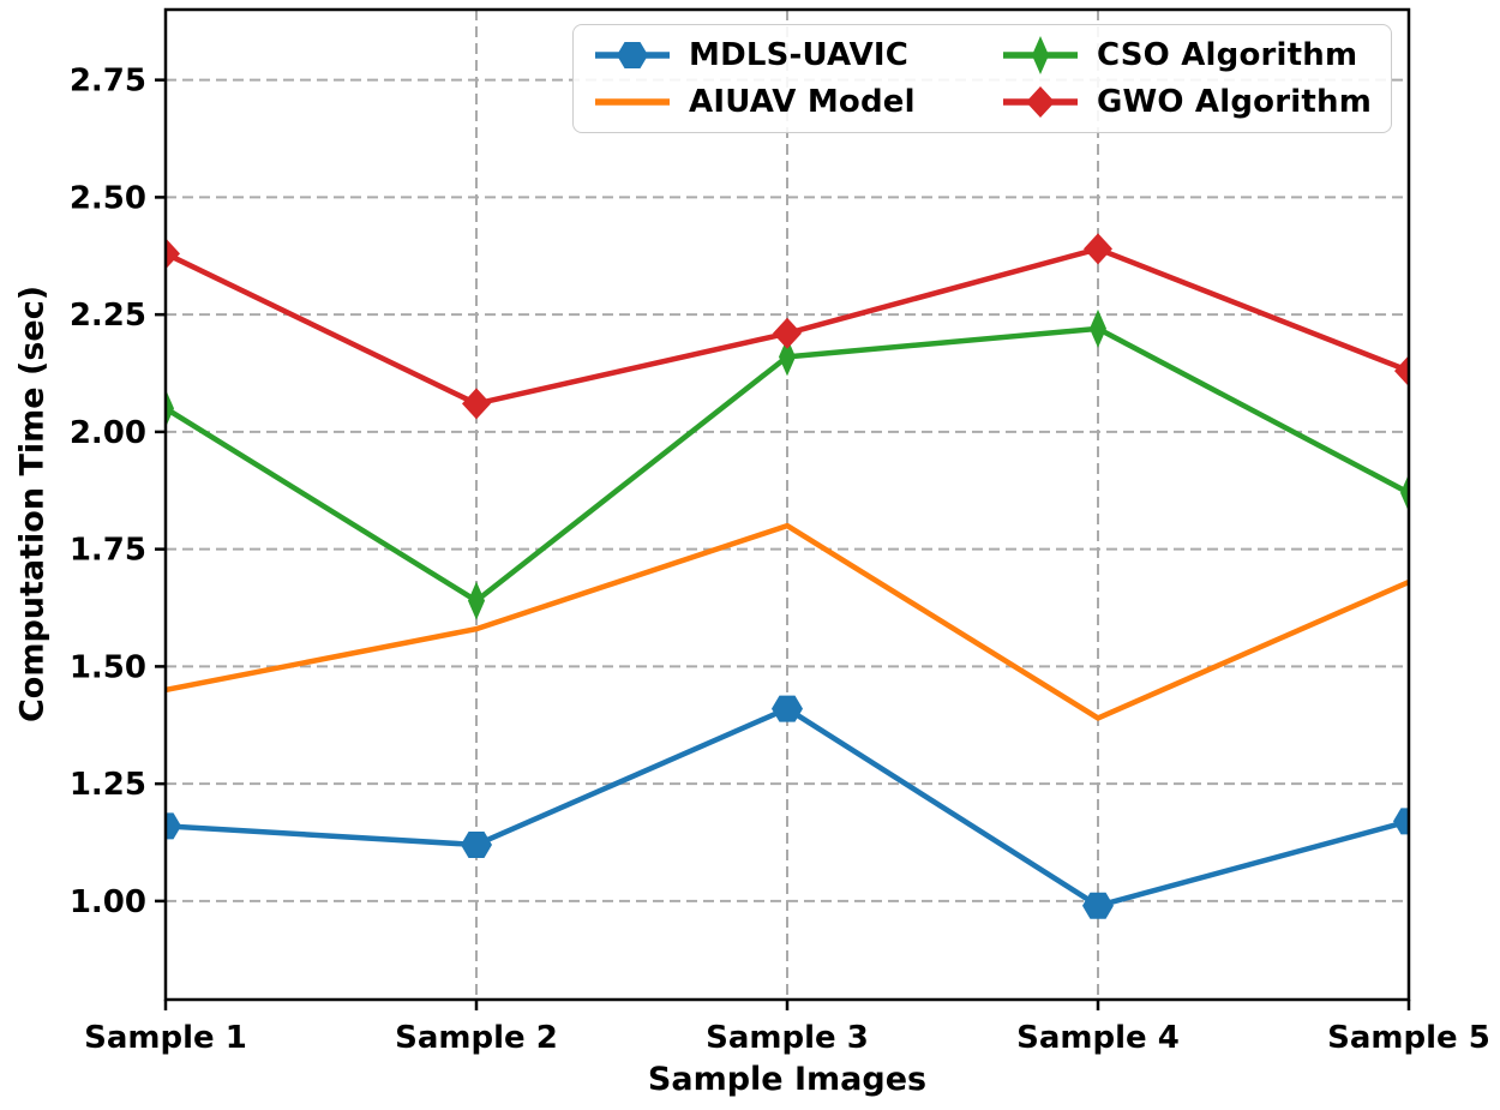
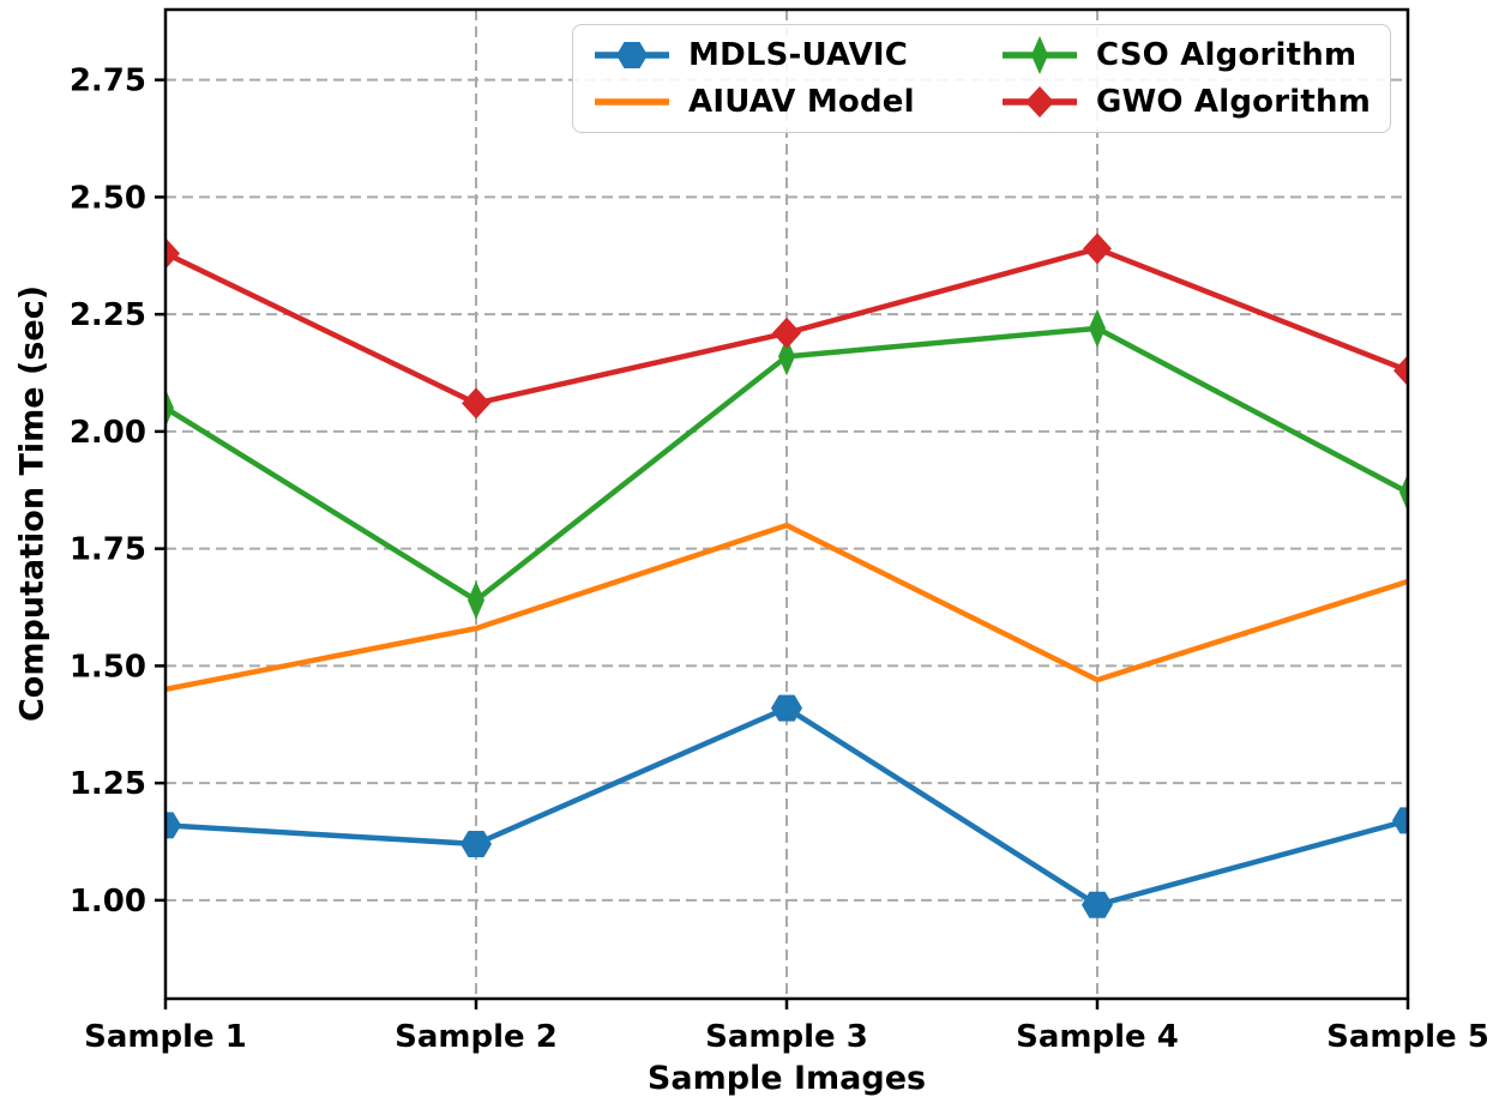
AIUAV Model/Sample 4: 1.39 -> 1.47
